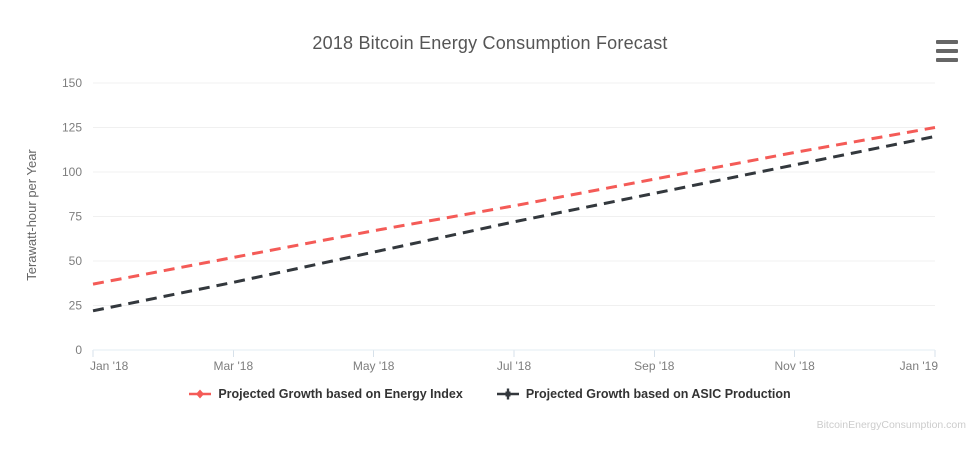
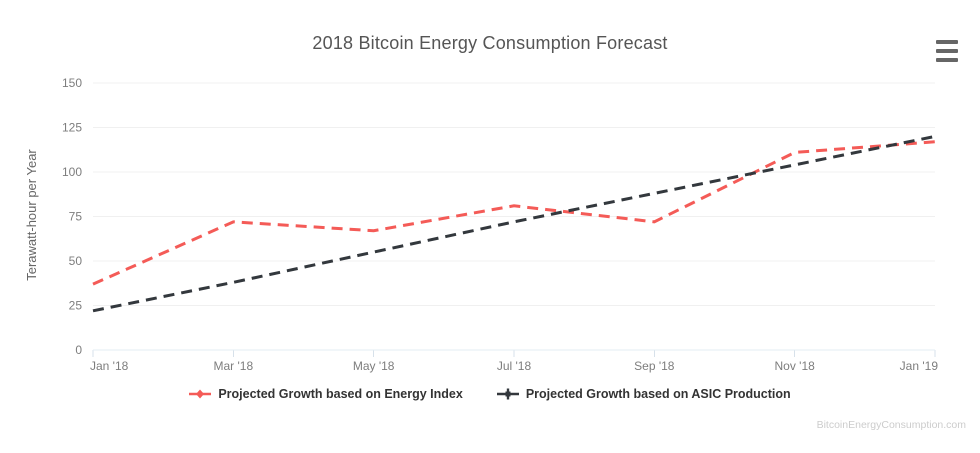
Projected Growth based on Energy Index/Mar '18: 52 -> 72
Projected Growth based on Energy Index/Sep '18: 96 -> 72
Projected Growth based on Energy Index/Jan '19: 125 -> 117
